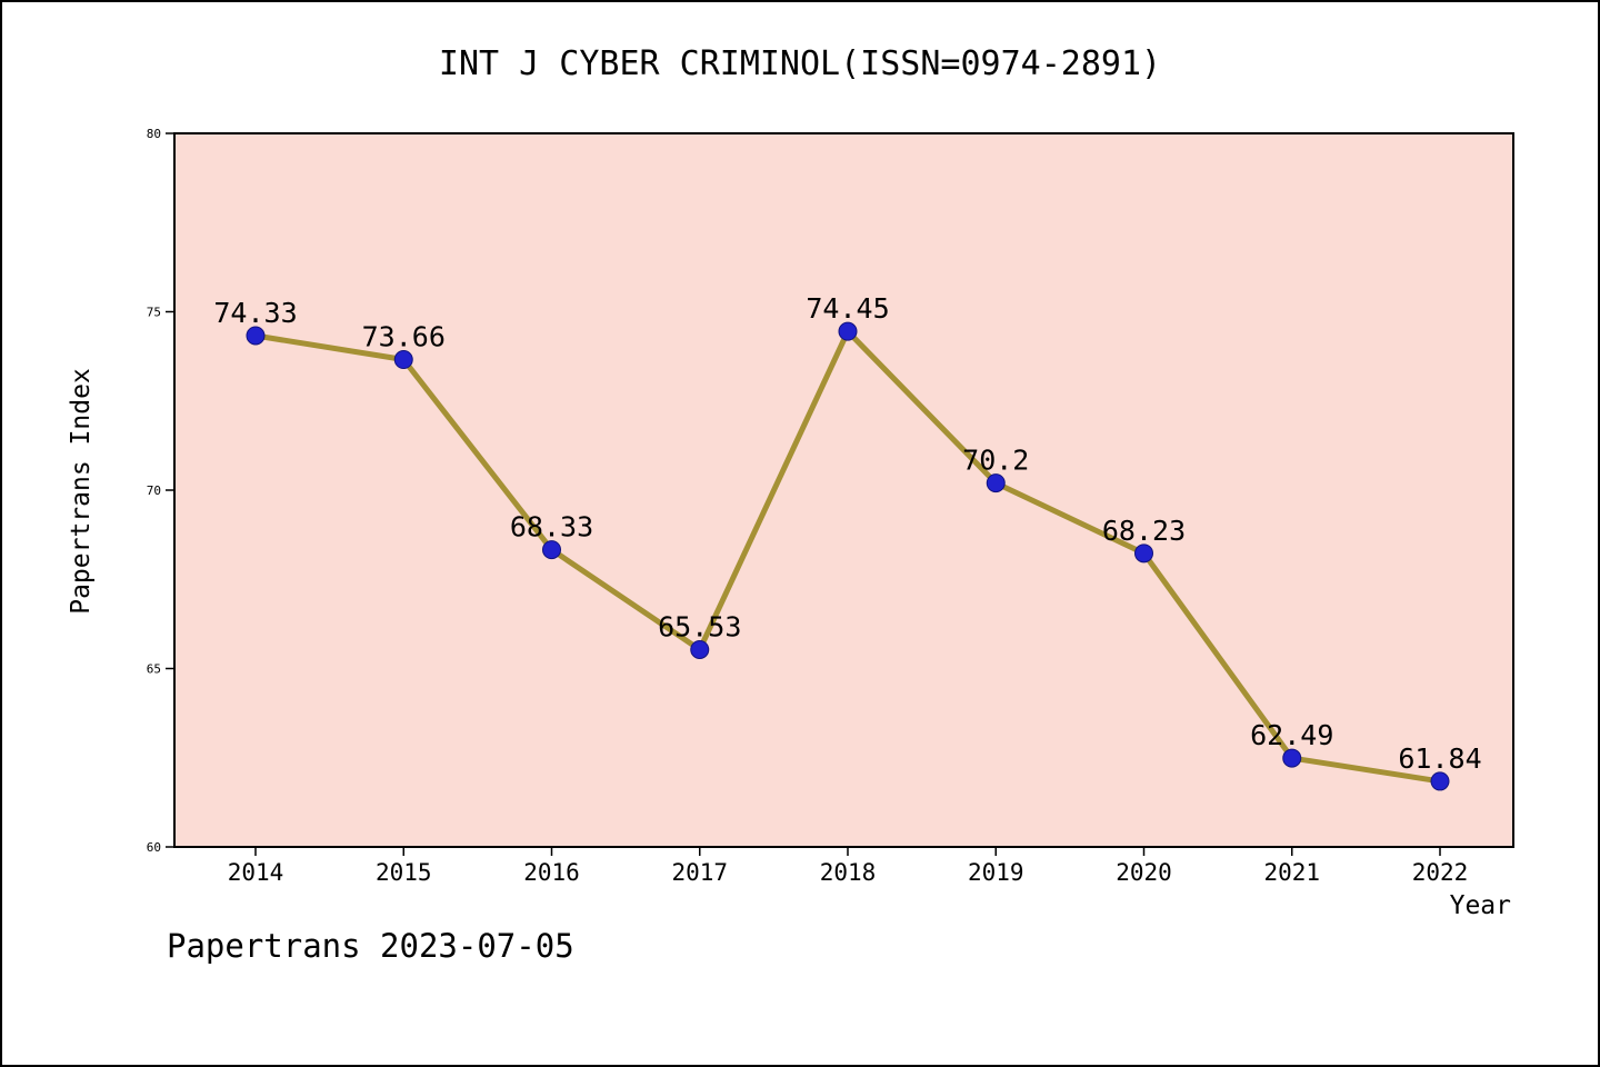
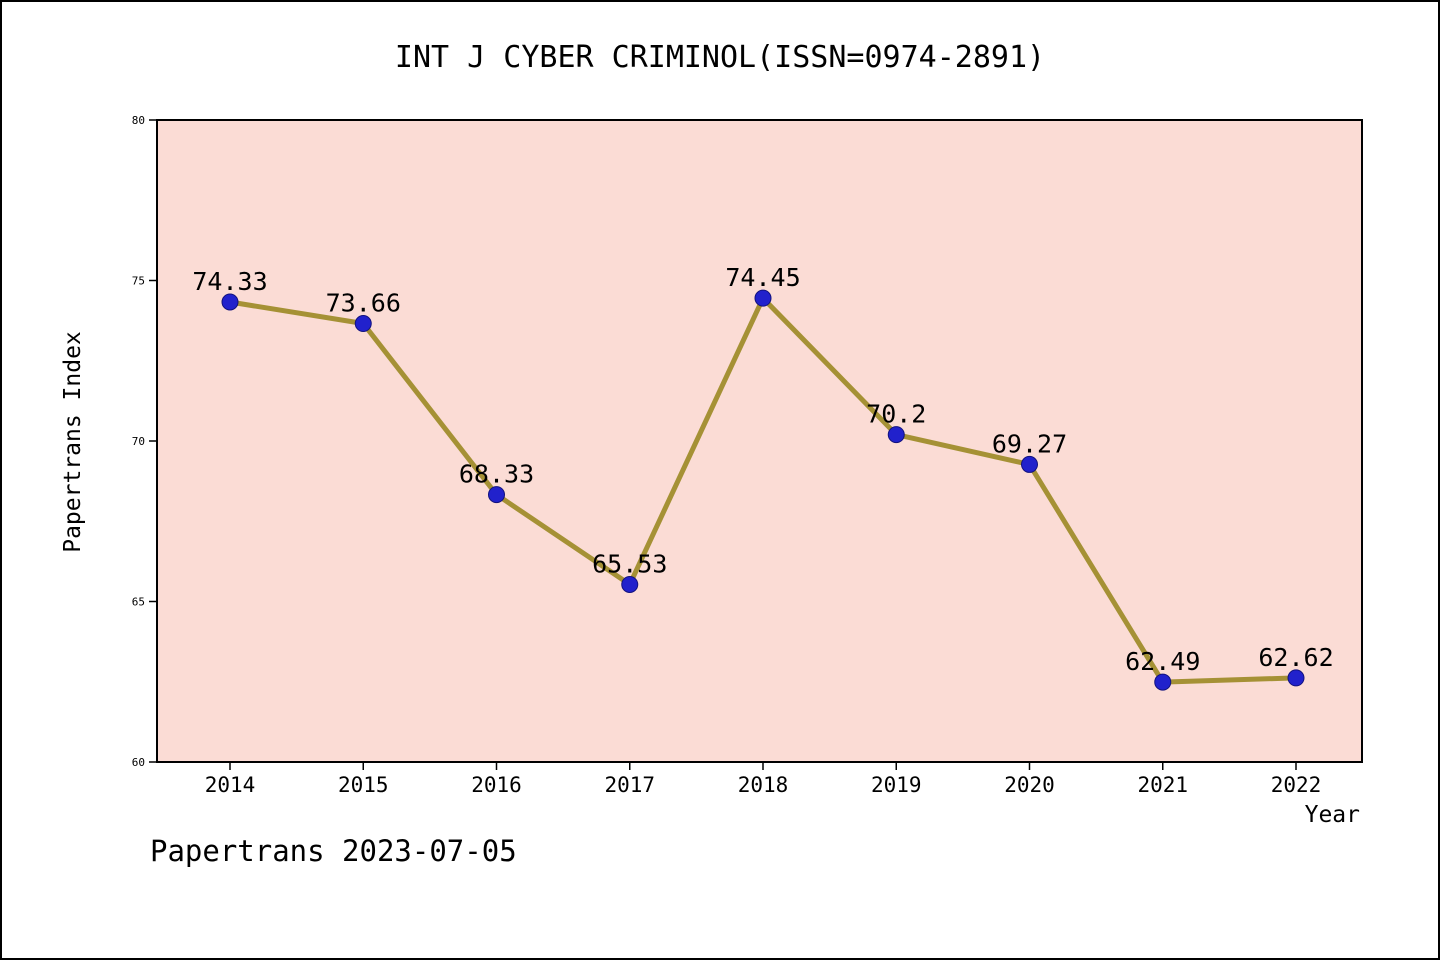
2020: 68.23 -> 69.27
2022: 61.84 -> 62.62
